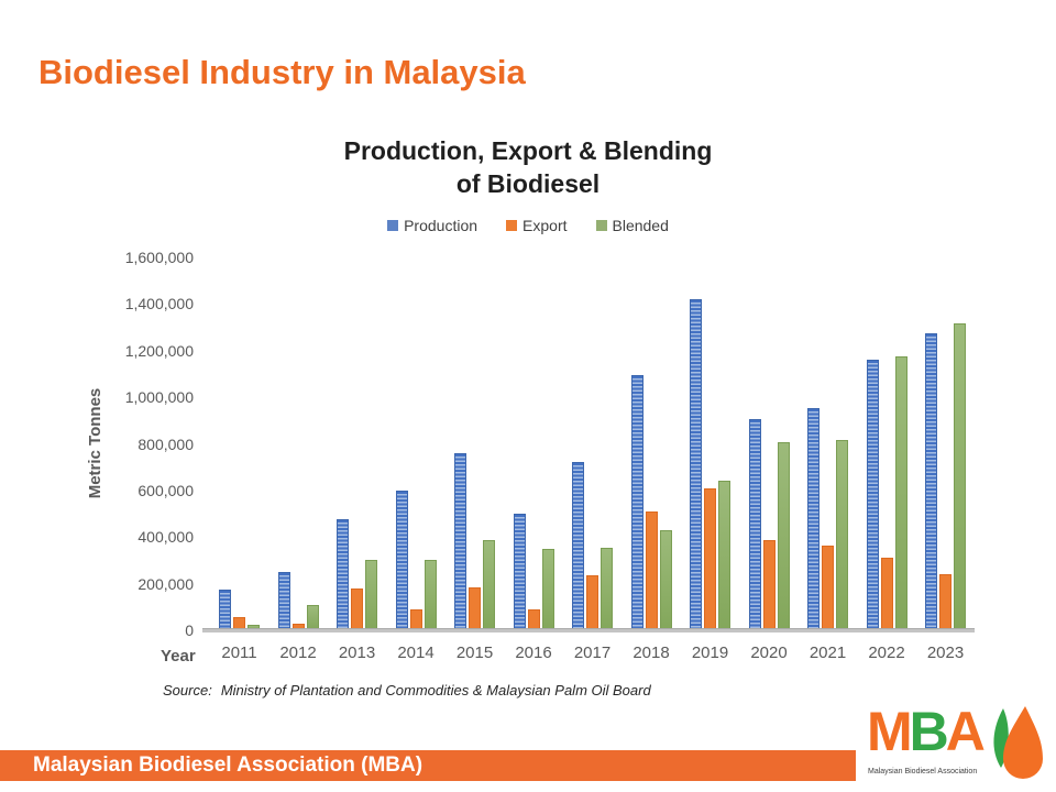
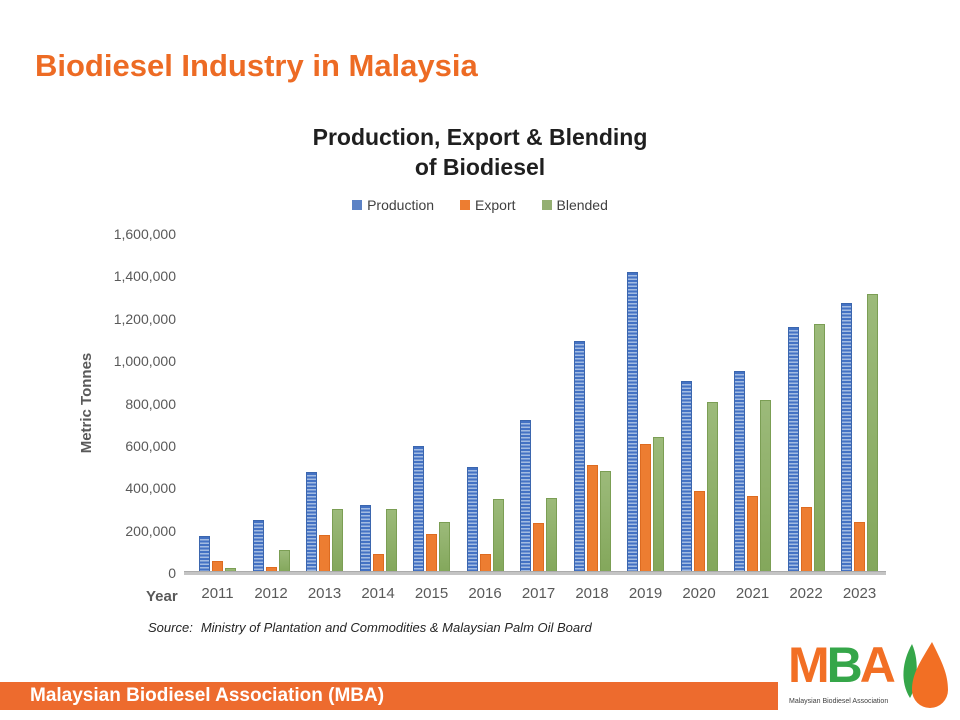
Production/2014: 600000 -> 320000
Production/2015: 760000 -> 600000
Blended/2015: 380000 -> 240000
Blended/2018: 430000 -> 480000
